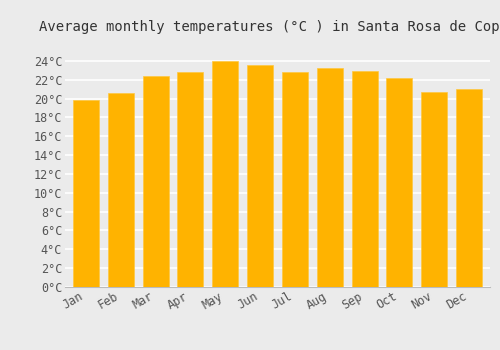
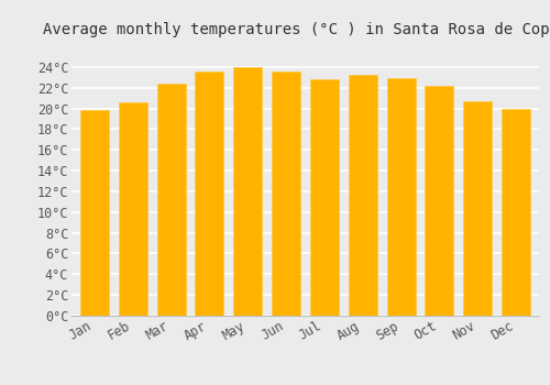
Apr: 22.8°C -> 23.6°C
Dec: 21.0°C -> 19.9°C
